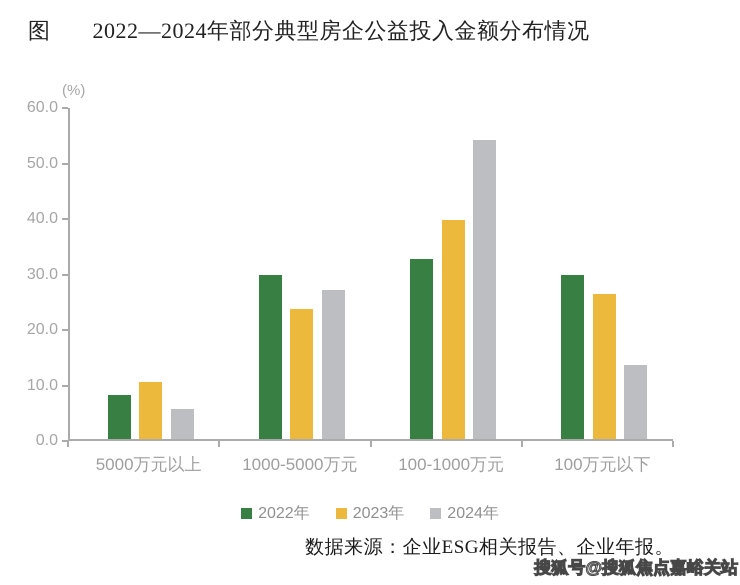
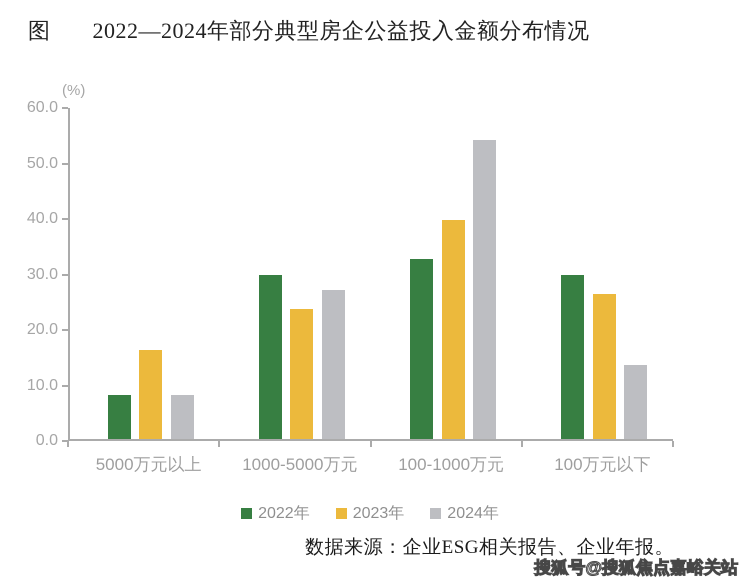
2023年/5000万元以上: 10 -> 16
2024年/5000万元以上: 5 -> 8
